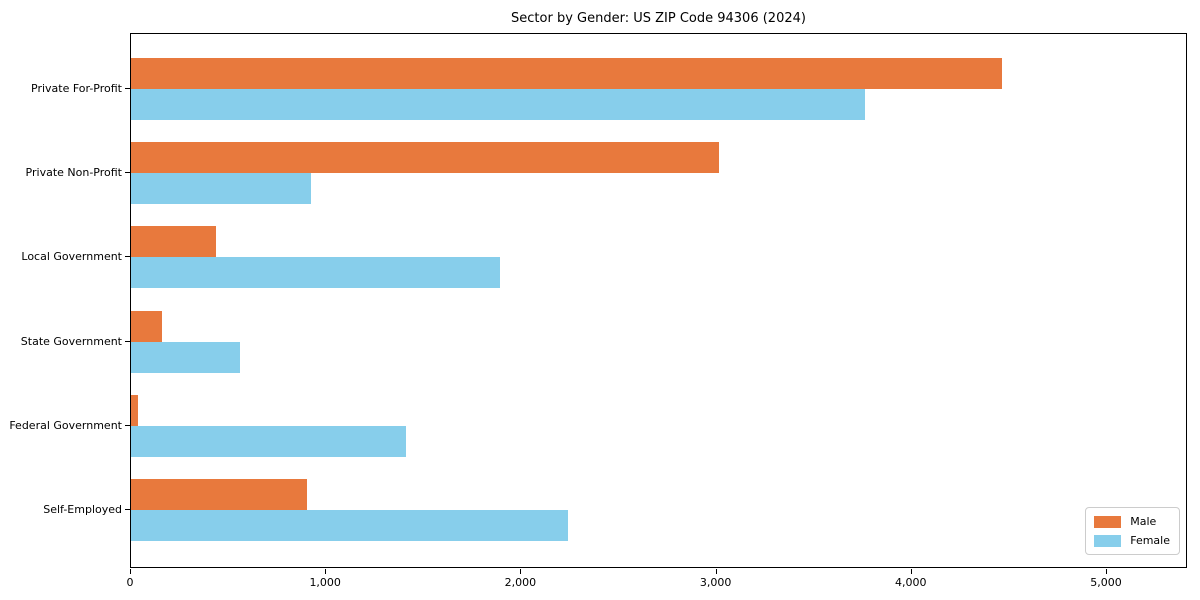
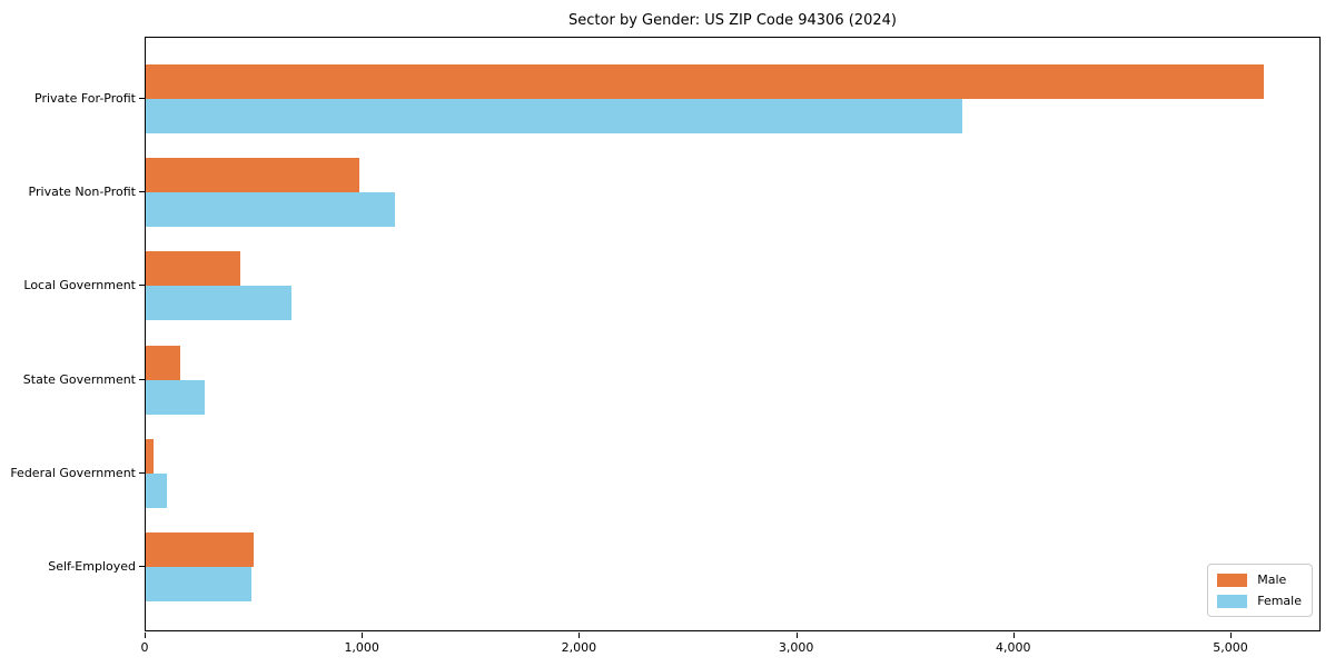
Male/Private For-Profit: 4460 -> 5150
Male/Private Non-Profit: 3010 -> 980
Female/Private Non-Profit: 920 -> 1150
Female/Local Government: 1890 -> 670
Female/State Government: 560 -> 270
Female/Federal Government: 1410 -> 100
Male/Self-Employed: 900 -> 500
Female/Self-Employed: 2240 -> 480
